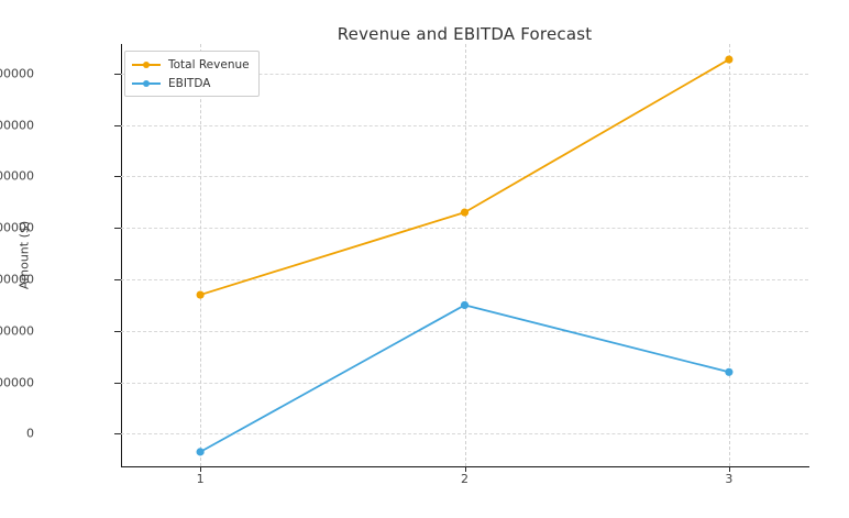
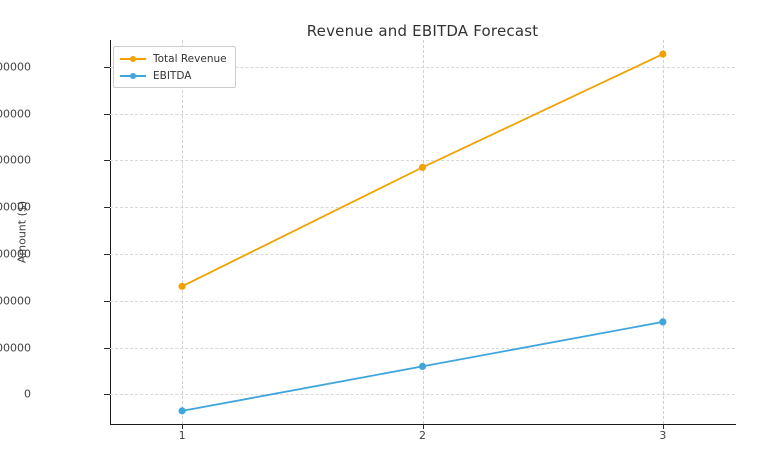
Total Revenue/1: 270000 -> 230000
Total Revenue/2: 430000 -> 480000
EBITDA/2: 250000 -> 60000
EBITDA/3: 120000 -> 160000
